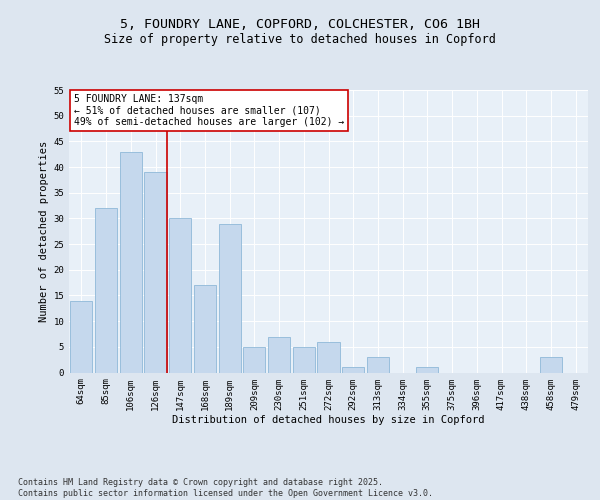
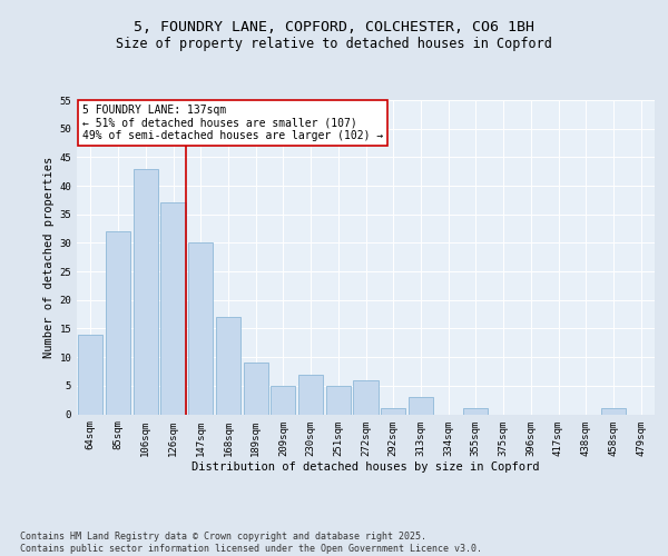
126sqm: 39 -> 37
189sqm: 29 -> 9
458sqm: 3 -> 1
